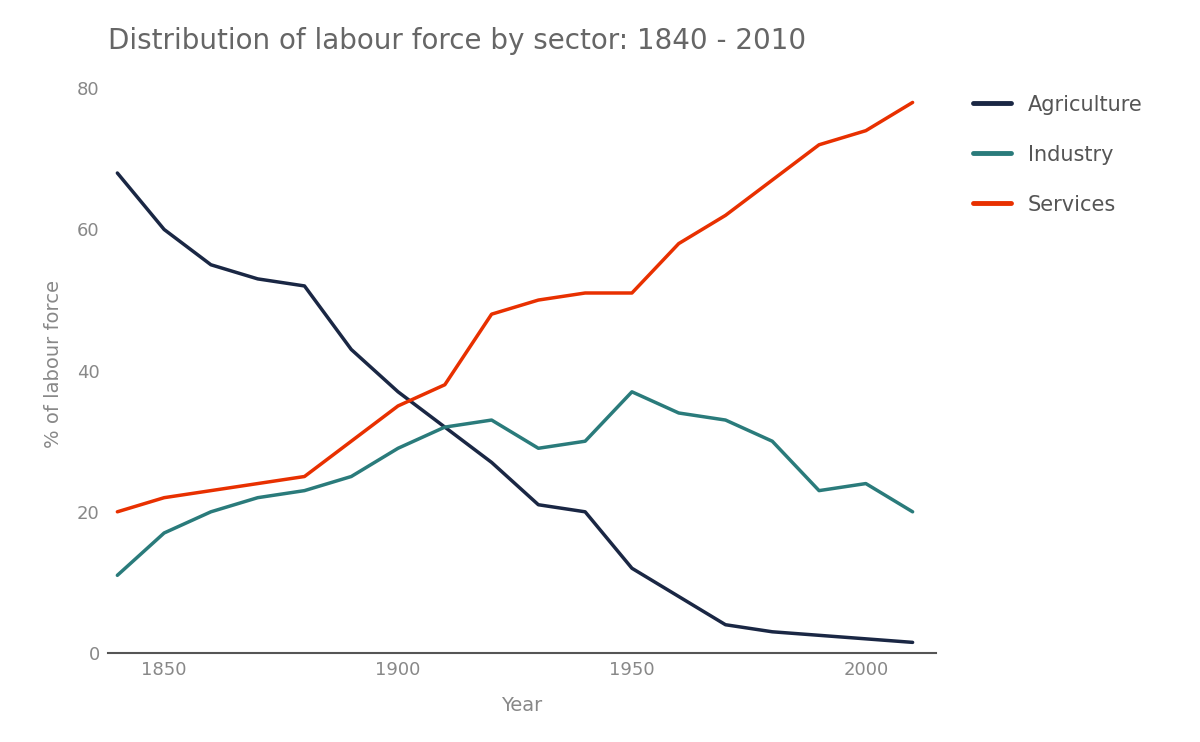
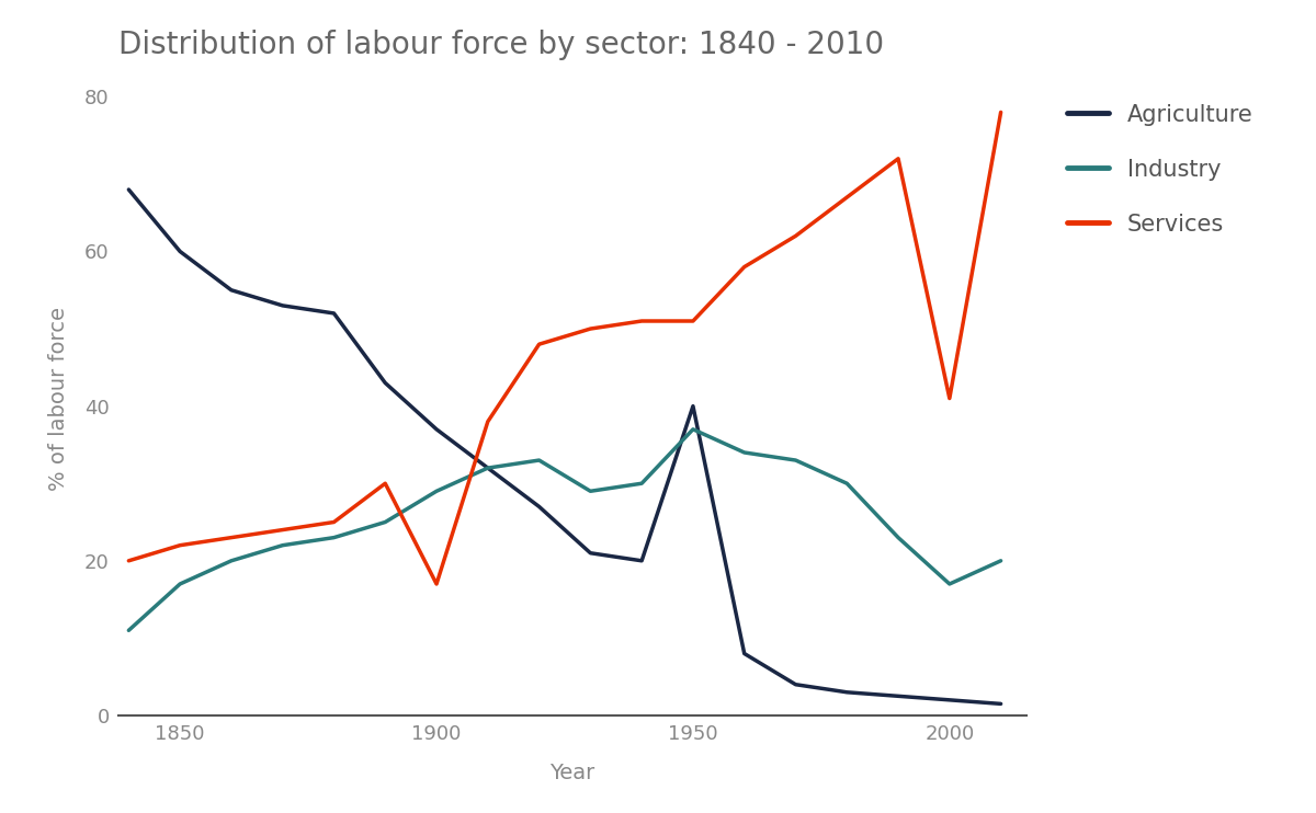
Services/1900: 35 -> 17
Agriculture/1950: 12.0 -> 40.0
Industry/2000: 24 -> 17
Services/2000: 74 -> 41
